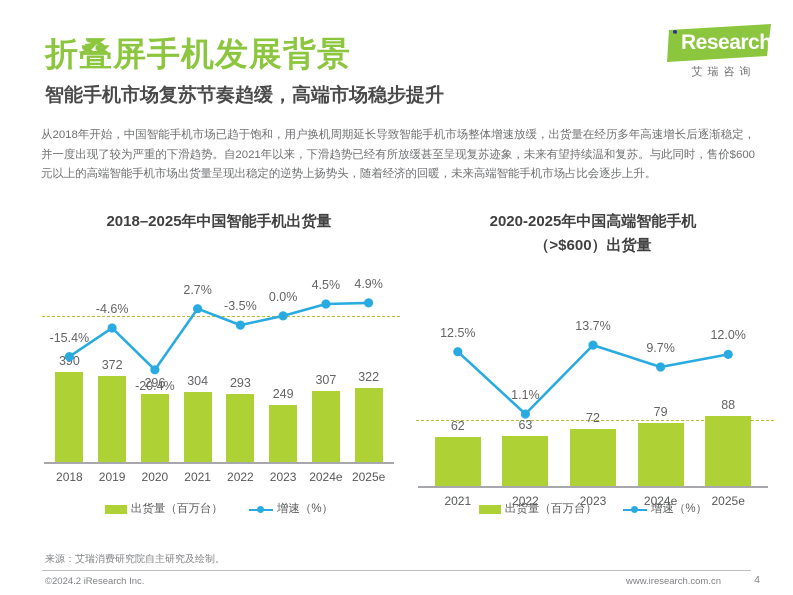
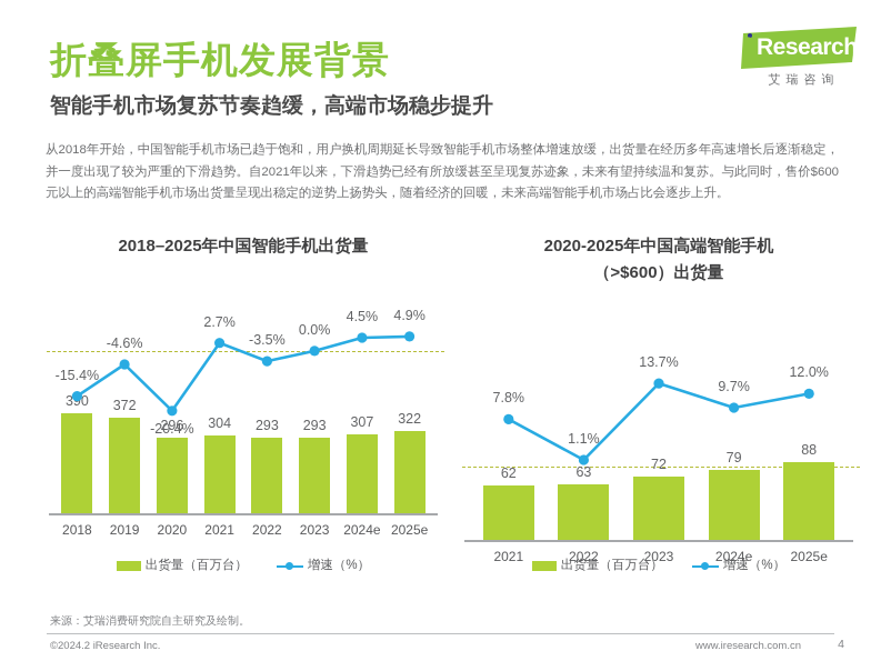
2018–2025年中国智能手机出货量/出货量（百万台）/2023: 249 -> 293
2020-2025年中国高端智能手机/增速（%）/2021: 12.5% -> 7.8%
